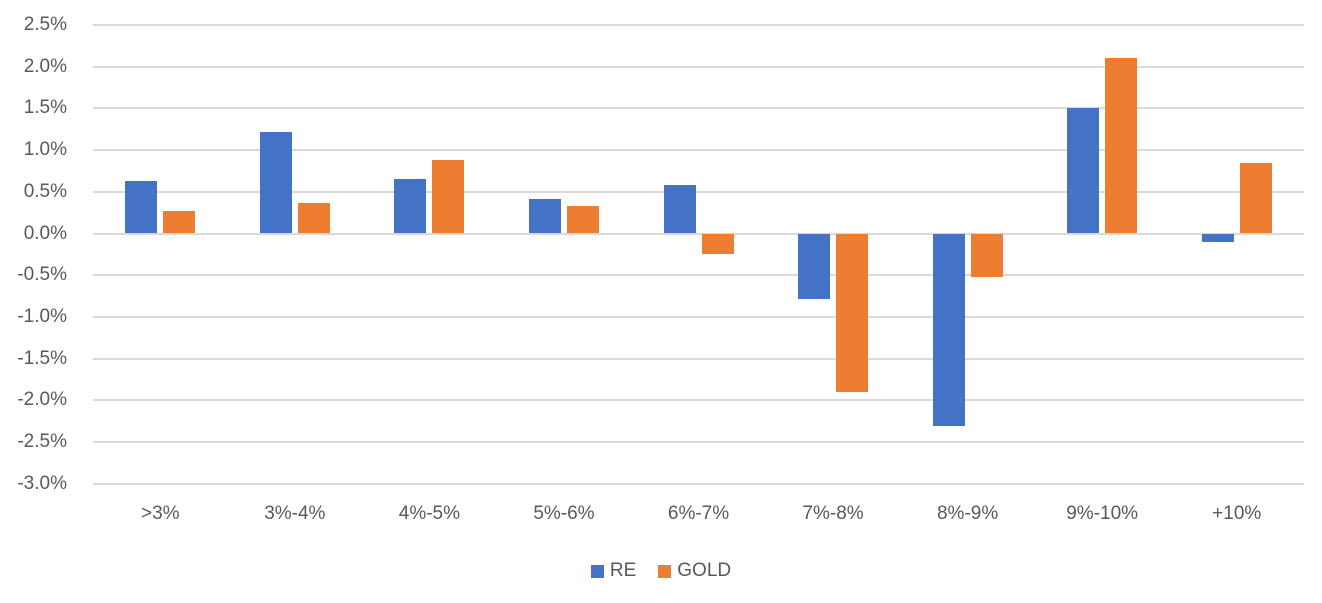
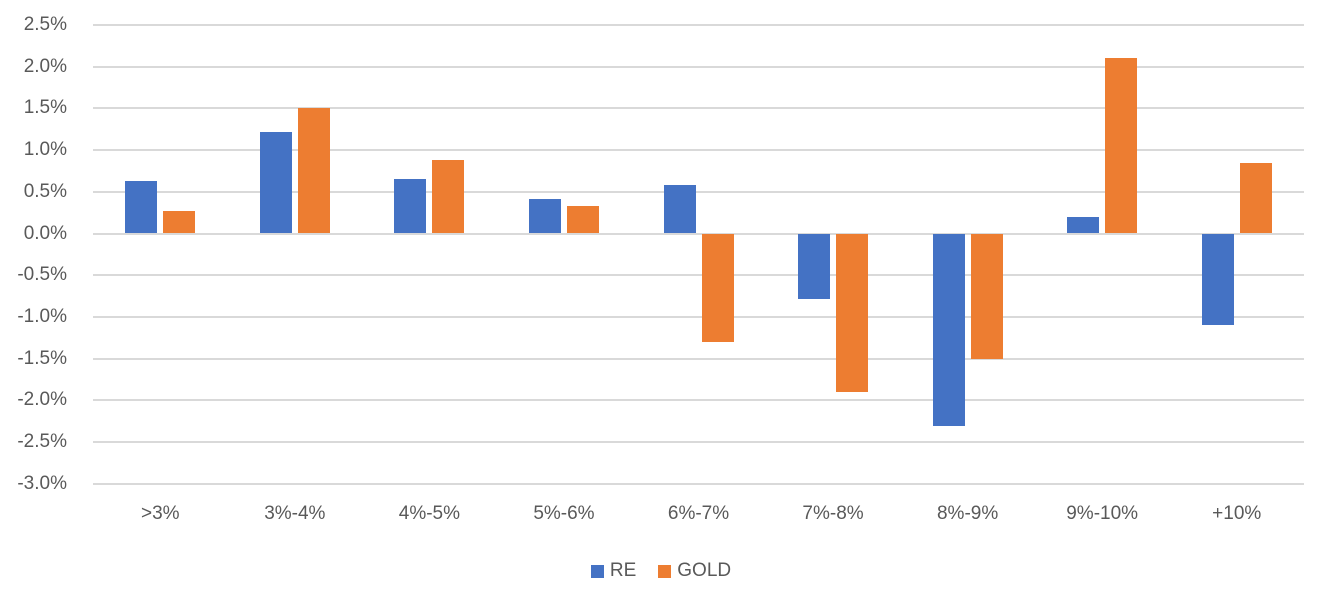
GOLD/3%-4%: 0.4% -> 1.5%
GOLD/6%-7%: -0.2% -> -1.3%
GOLD/8%-9%: -0.5% -> -1.5%
RE/9%-10%: 1.5% -> 0.2%
RE/+10%: -0.1% -> -1.1%
